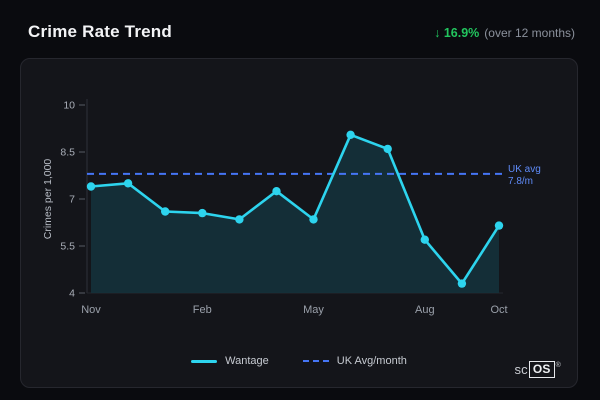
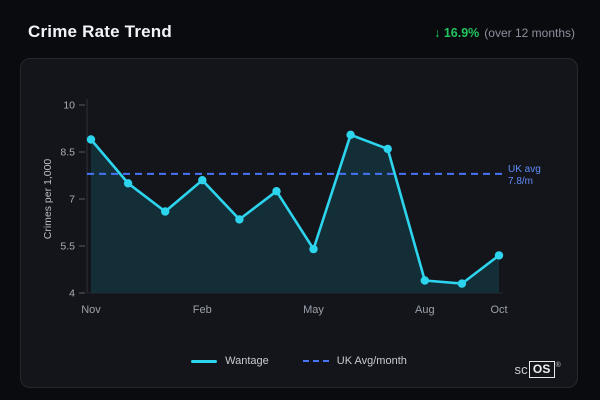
Nov: 7.4 -> 8.9
Feb: 6.5 -> 7.6
May: 6.3 -> 5.4
Aug: 5.7 -> 4.4
Oct: 6.2 -> 5.2
